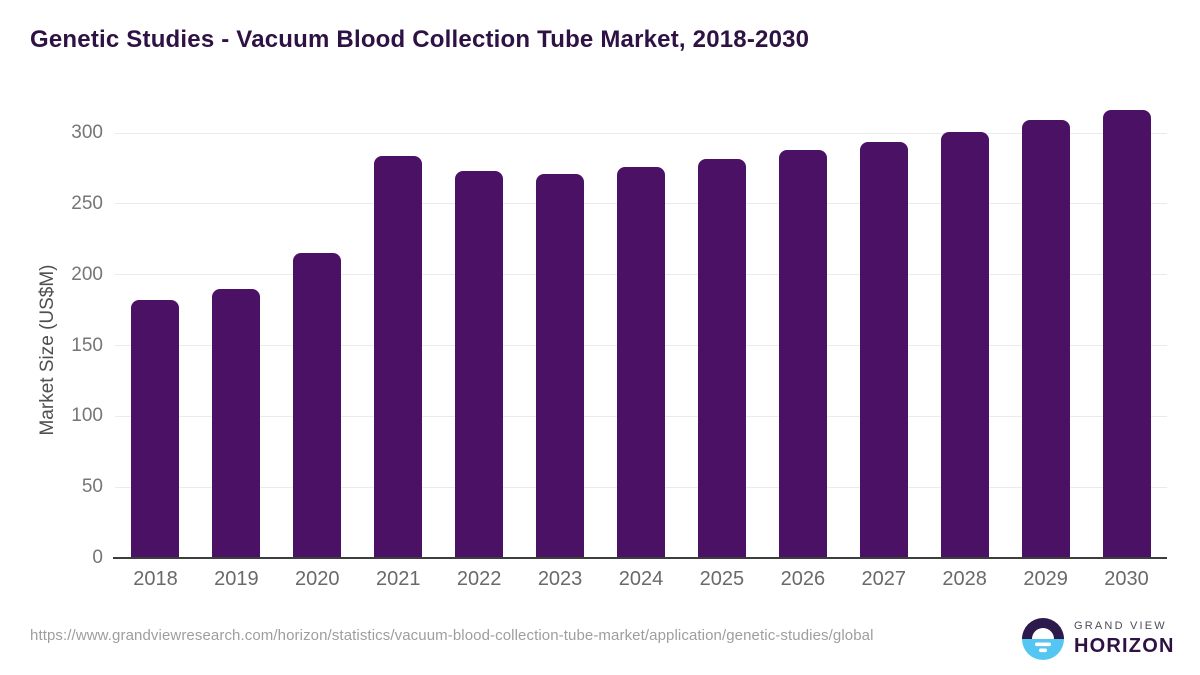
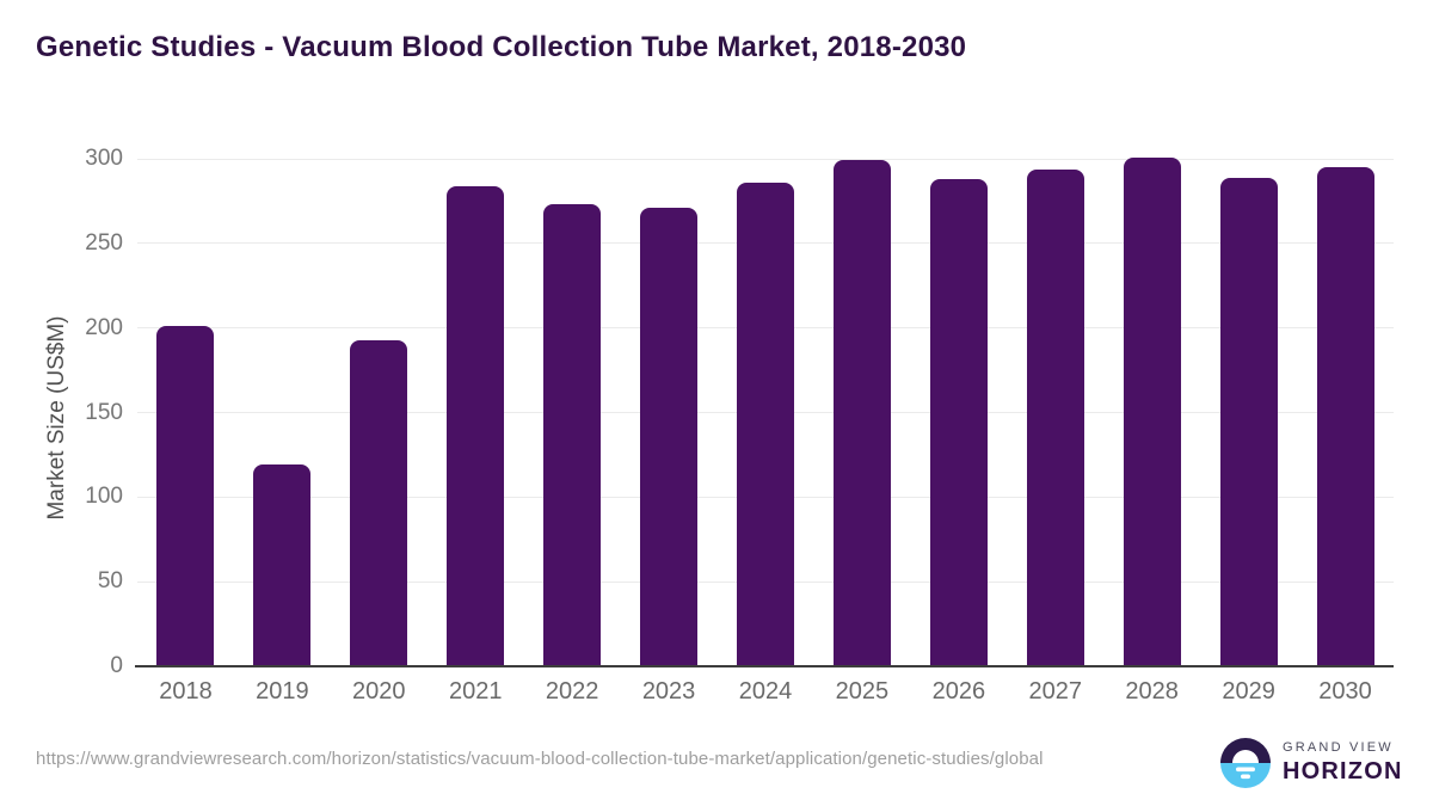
2018: 182 -> 201
2019: 190 -> 119
2020: 215 -> 193
2024: 276 -> 286
2025: 282 -> 299
2029: 309 -> 289
2030: 316 -> 295
